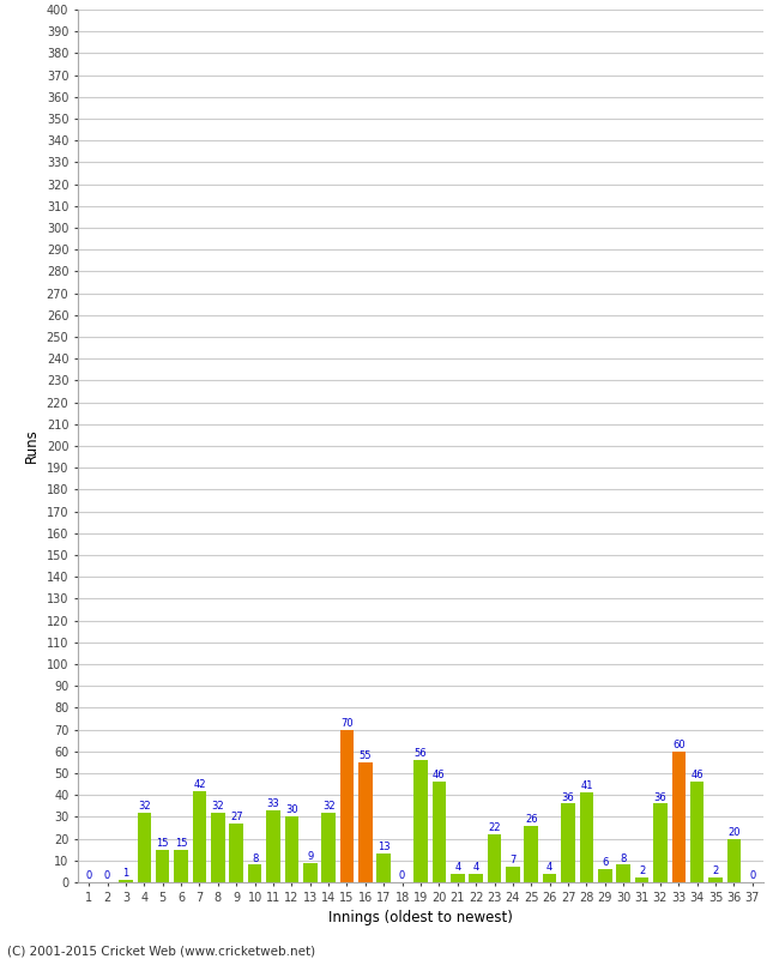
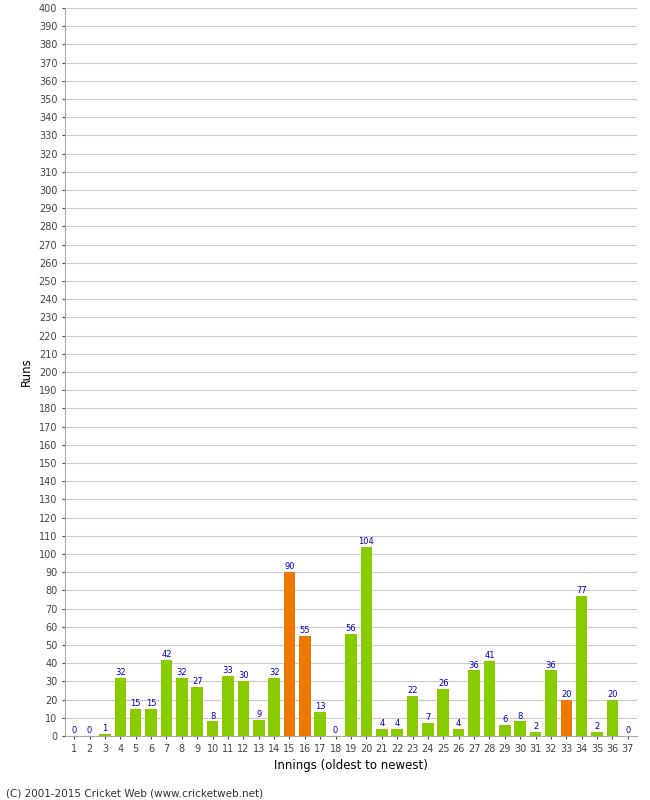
15: 70 -> 90
20: 46 -> 104
33: 60 -> 20
34: 46 -> 77
